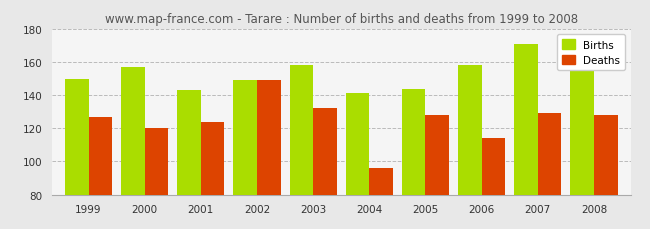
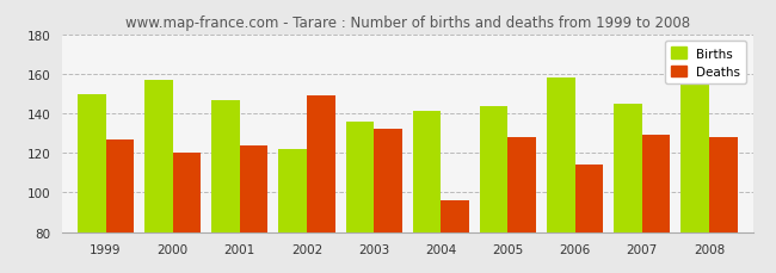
Births/2001: 143 -> 147
Births/2002: 149 -> 122
Births/2003: 158 -> 136
Births/2007: 171 -> 145
